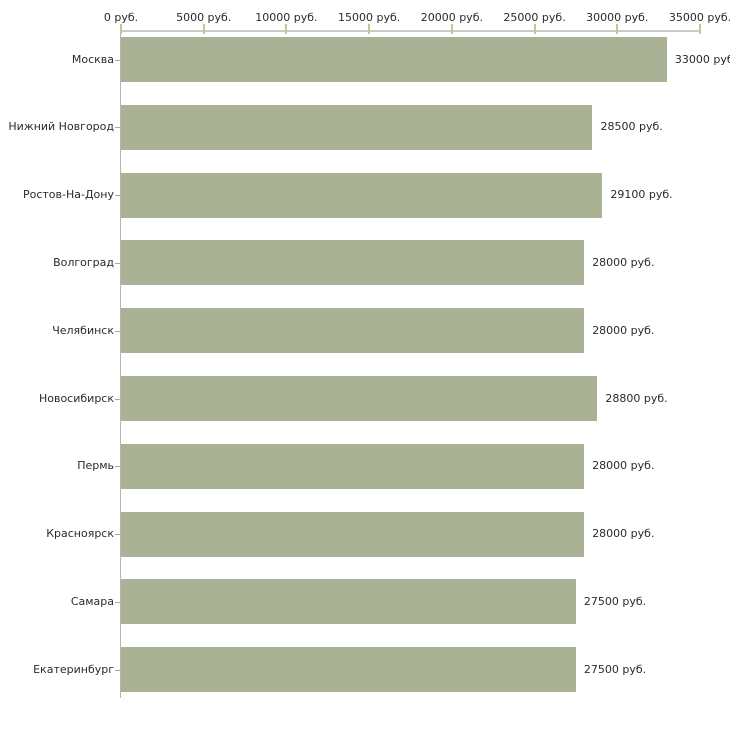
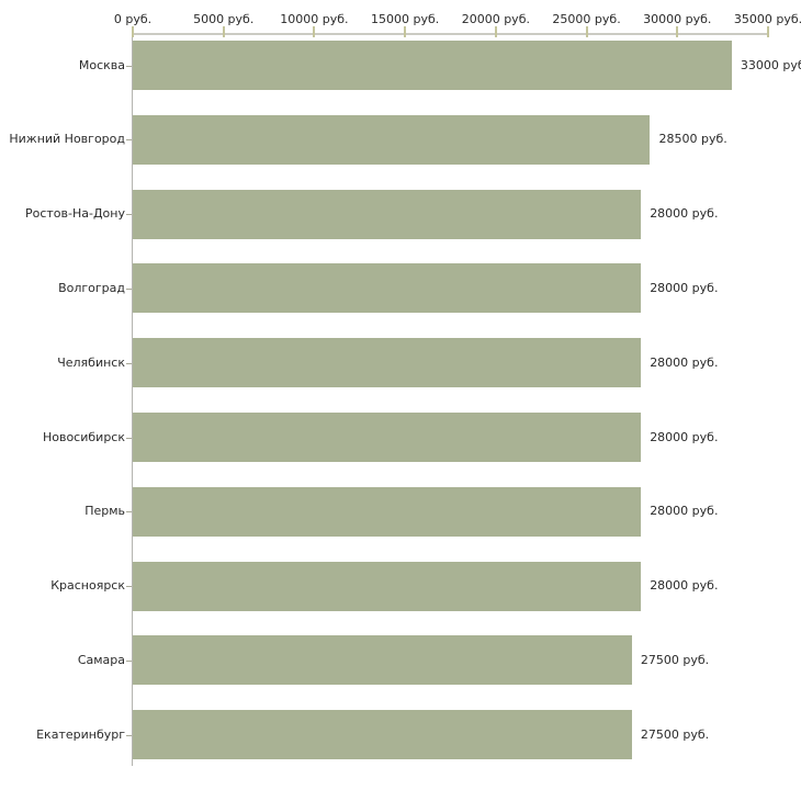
Ростов-На-Дону: 29100 -> 28000
Новосибирск: 28800 -> 28000
